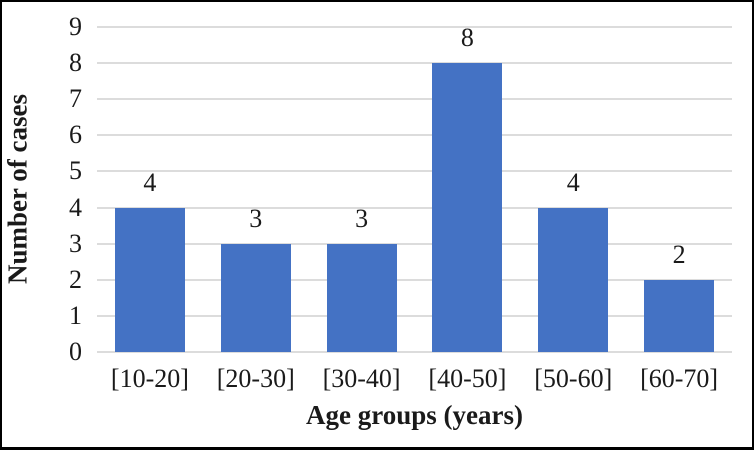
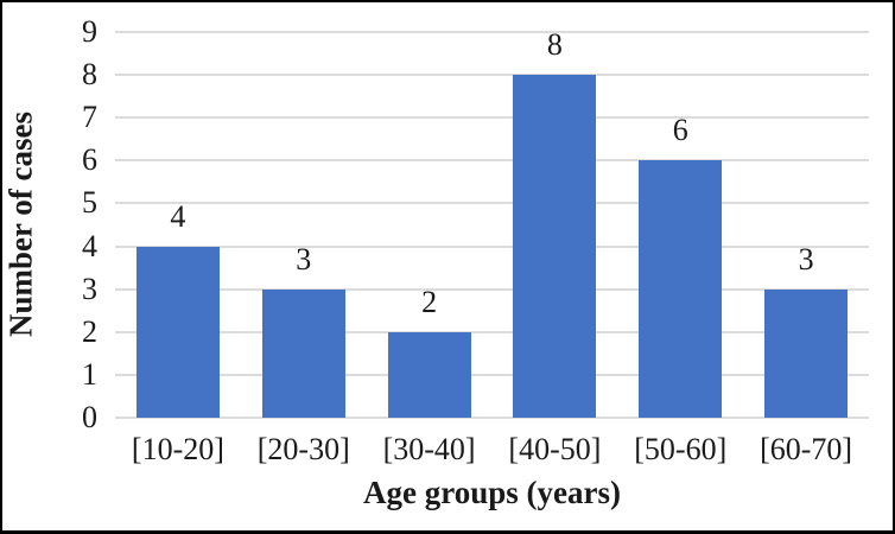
[30-40]: 3 -> 2
[50-60]: 4 -> 6
[60-70]: 2 -> 3
